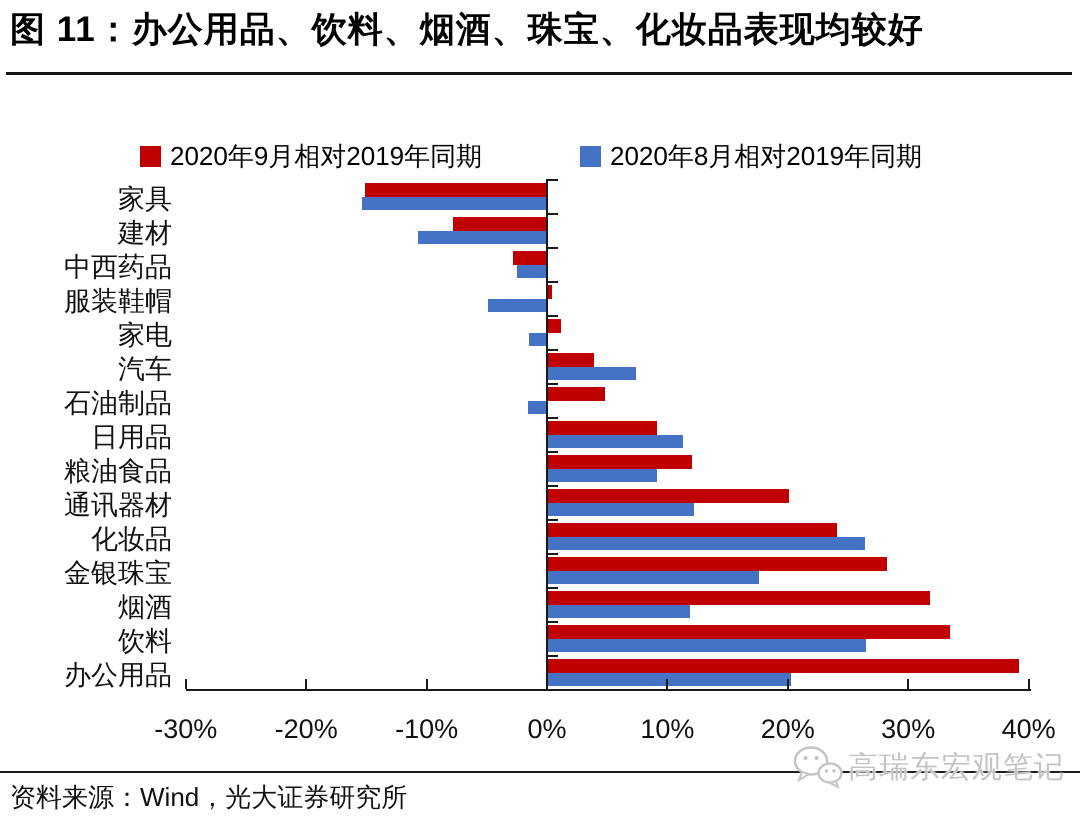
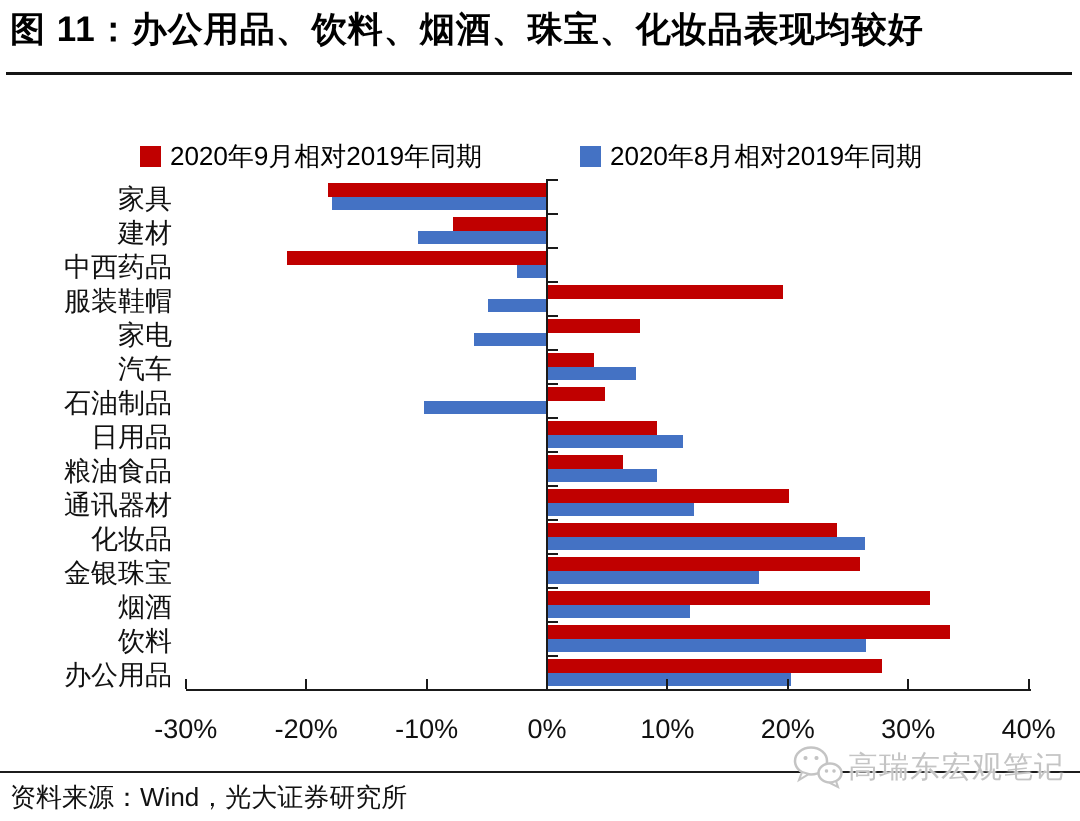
2020年9月相对2019年同期/家具: -15.1% -> -18.2%
2020年8月相对2019年同期/家具: -15.4% -> -17.9%
2020年9月相对2019年同期/中西药品: -2.8% -> -21.6%
2020年9月相对2019年同期/服装鞋帽: 0.4% -> 19.6%
2020年9月相对2019年同期/家电: 1.2% -> 7.7%
2020年8月相对2019年同期/家电: -1.5% -> -6.1%
2020年8月相对2019年同期/石油制品: -1.6% -> -10.2%
2020年9月相对2019年同期/粮油食品: 12.0% -> 6.3%
2020年9月相对2019年同期/金银珠宝: 28.2% -> 26.0%
2020年9月相对2019年同期/办公用品: 39.2% -> 27.8%
